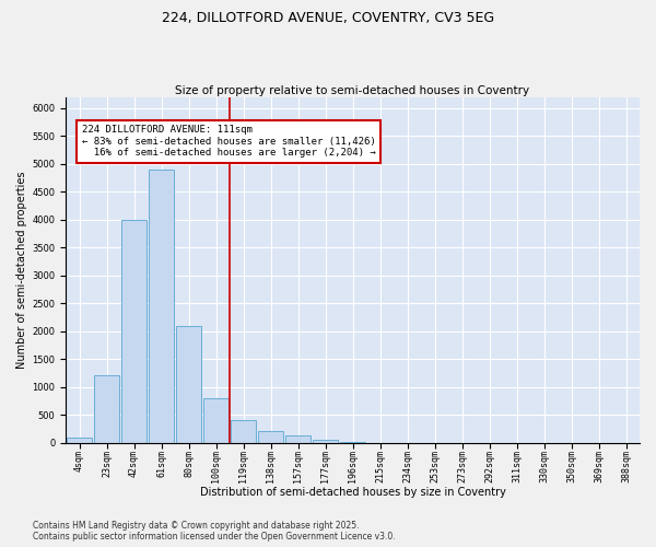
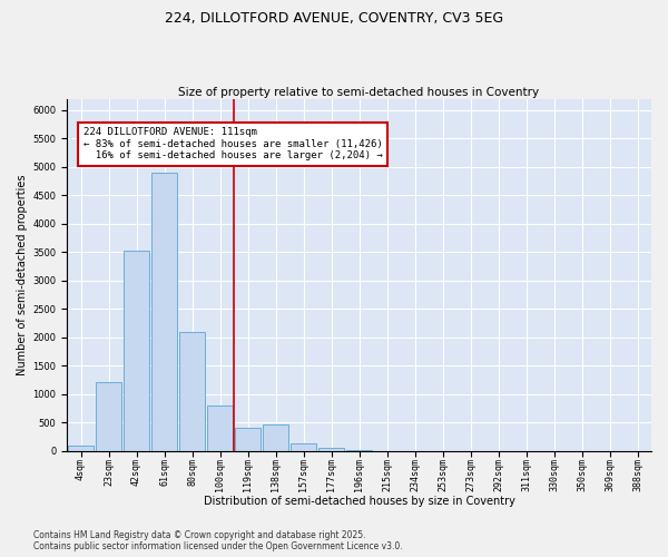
42sqm: 4000 -> 3520
138sqm: 200 -> 460
